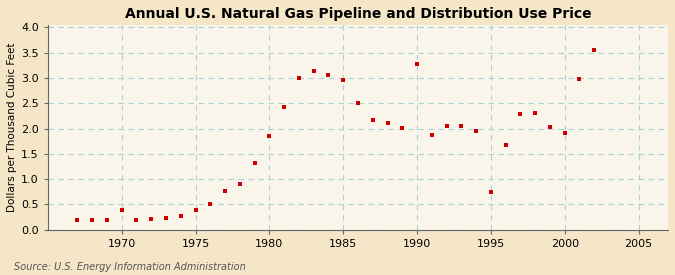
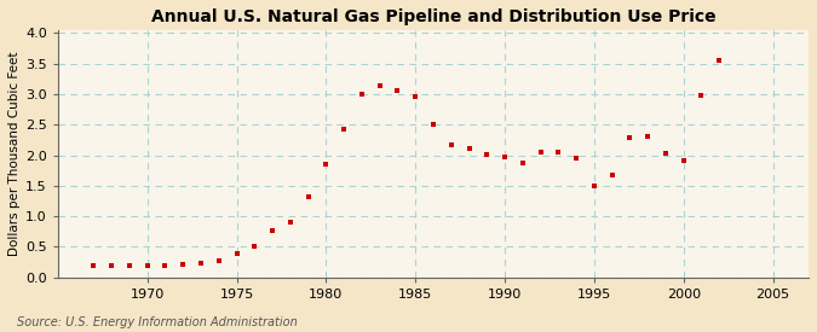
1970: 0.40 -> 0.20
1990: 3.28 -> 1.98
1995: 0.74 -> 1.49
